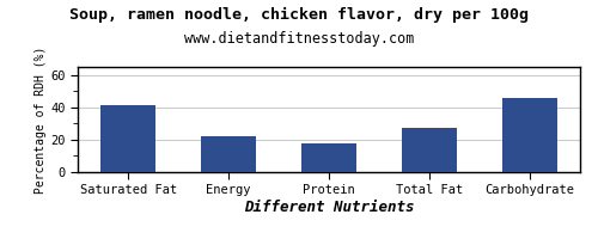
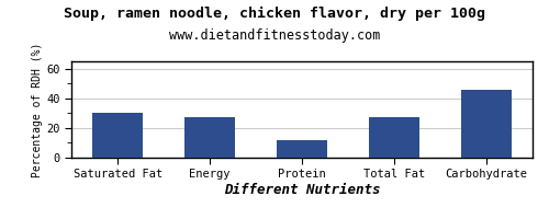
Saturated Fat: 41 -> 30
Energy: 22 -> 27
Protein: 18 -> 12
